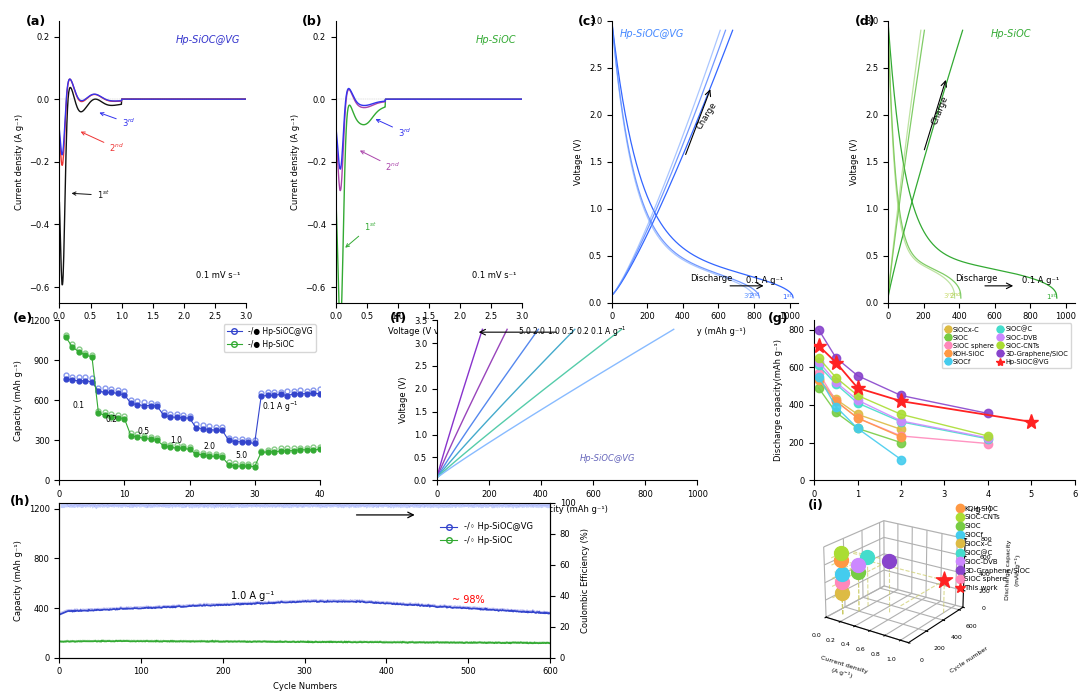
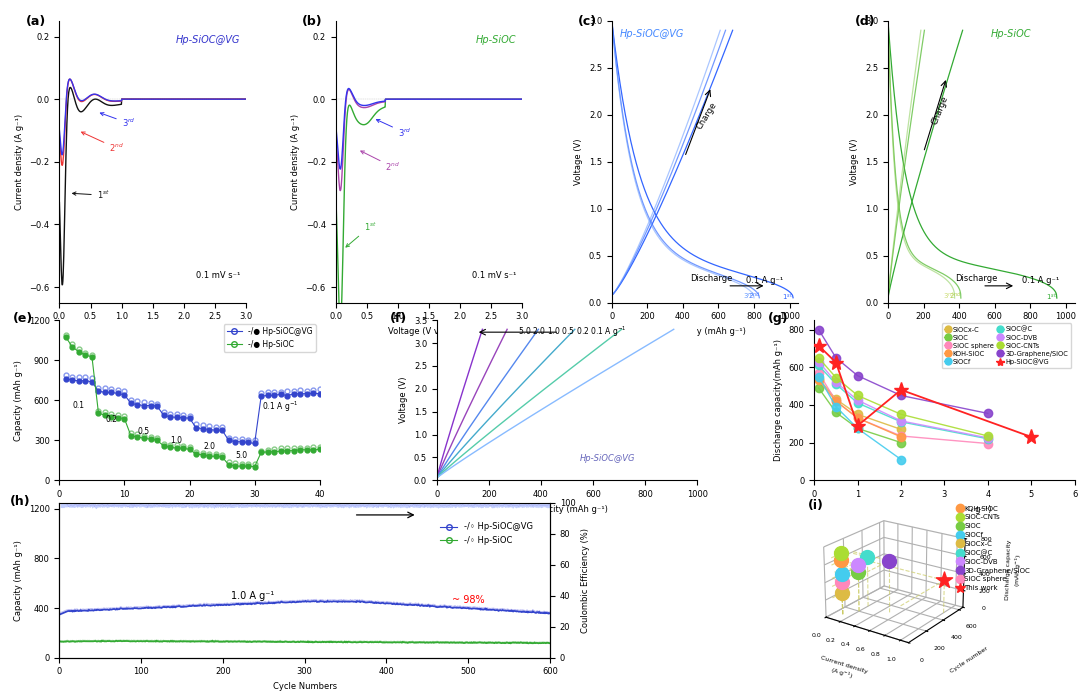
Hp-SiOC@VG/1: 490 -> 290
Hp-SiOC@VG/2: 420 -> 480
Hp-SiOC@VG/5: 310 -> 230
